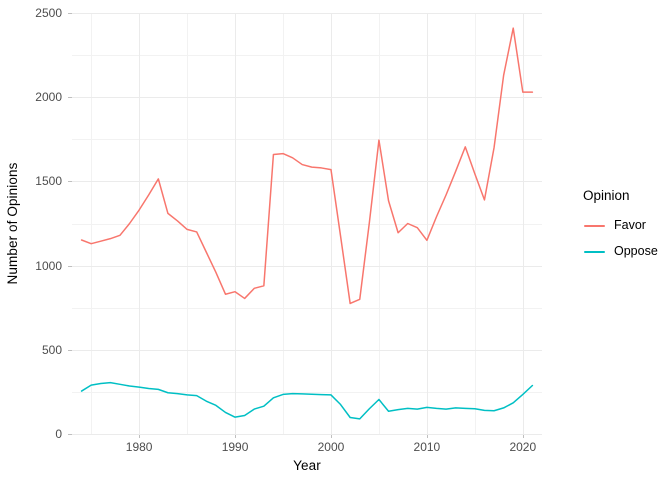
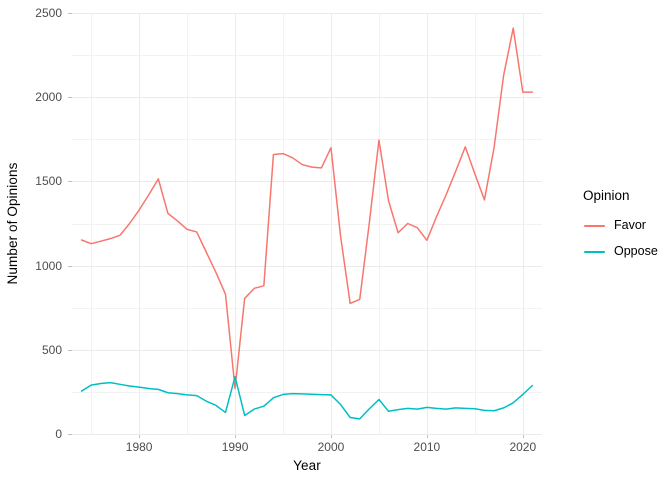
Favor/1990: 840 -> 270
Oppose/1990: 100 -> 340
Favor/2000: 1570 -> 1700
